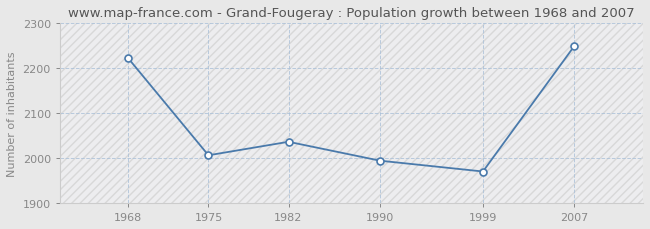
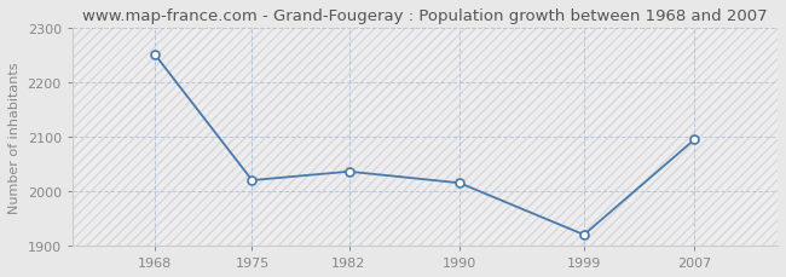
1968: 2221 -> 2250
1975: 2006 -> 2020
1990: 1994 -> 2015
1999: 1970 -> 1920
2007: 2249 -> 2095
